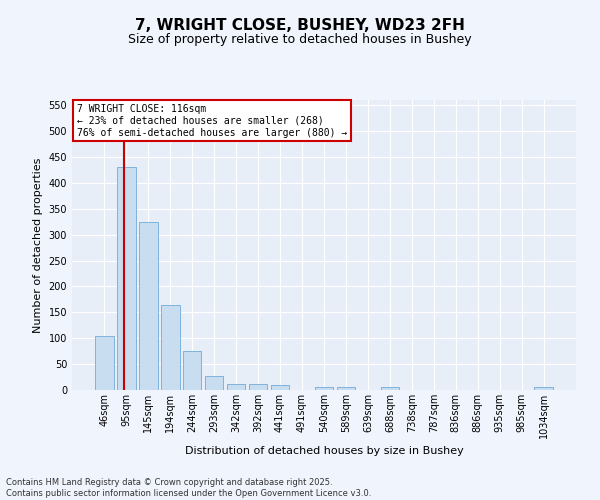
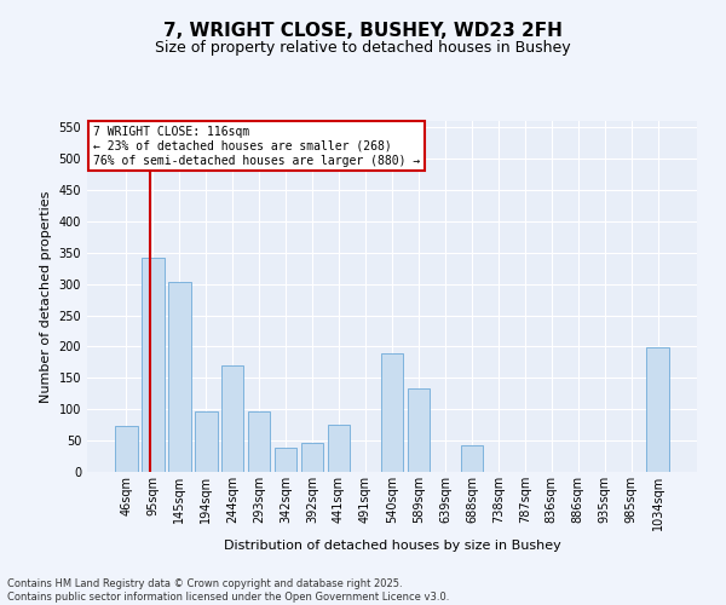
46sqm: 105 -> 74
95sqm: 430 -> 342
145sqm: 325 -> 304
194sqm: 165 -> 96
244sqm: 75 -> 170
293sqm: 27 -> 96
342sqm: 12 -> 38
392sqm: 12 -> 46
441sqm: 9 -> 76
540sqm: 6 -> 190
589sqm: 6 -> 134
688sqm: 6 -> 42
1034sqm: 5 -> 198
